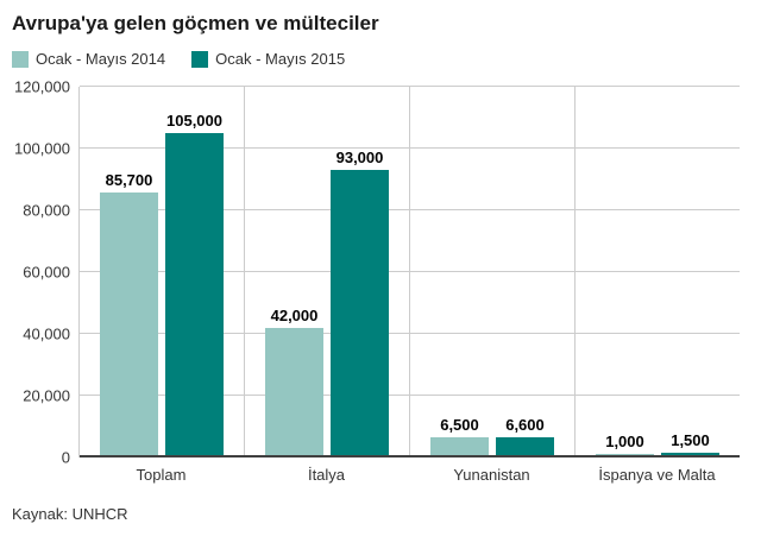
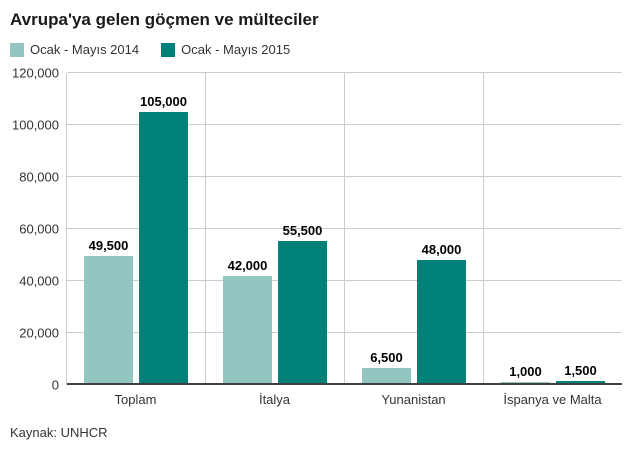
Ocak - Mayıs 2014/Toplam: 85,700 -> 49,500
Ocak - Mayıs 2015/İtalya: 93,000 -> 55,500
Ocak - Mayıs 2015/Yunanistan: 6,600 -> 48,000
